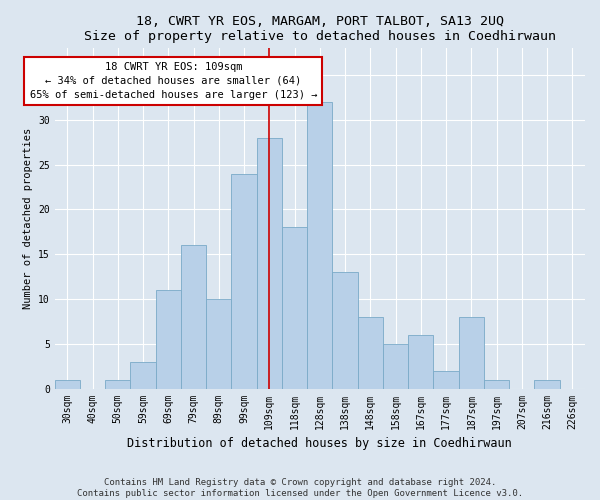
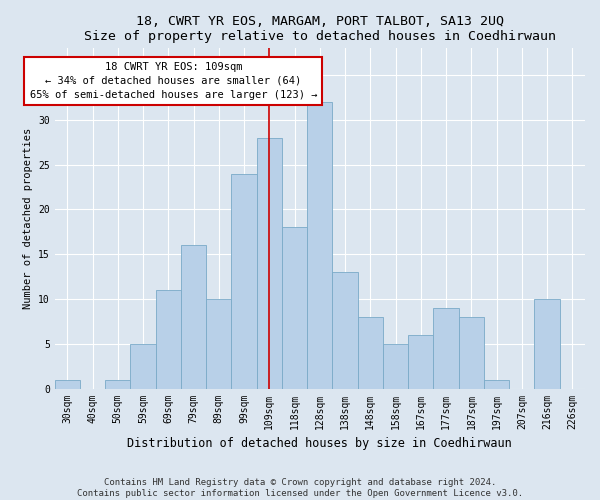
59sqm: 3 -> 5
177sqm: 2 -> 9
216sqm: 1 -> 10
